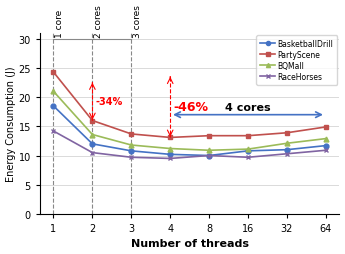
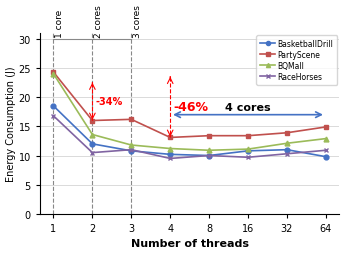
BQMall/1: 21.0 -> 24.0
RaceHorses/1: 14.2 -> 16.8
PartyScene/3: 13.7 -> 16.2
RaceHorses/3: 9.7 -> 11.0
BasketballDrill/64: 11.7 -> 9.8
